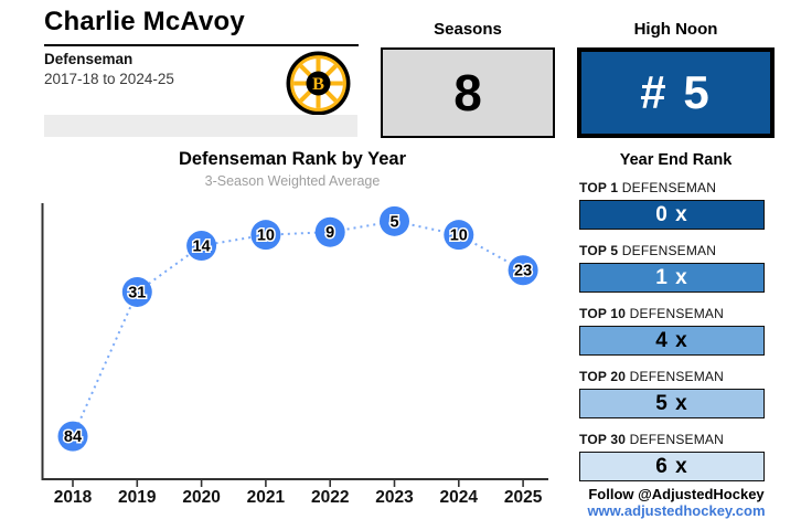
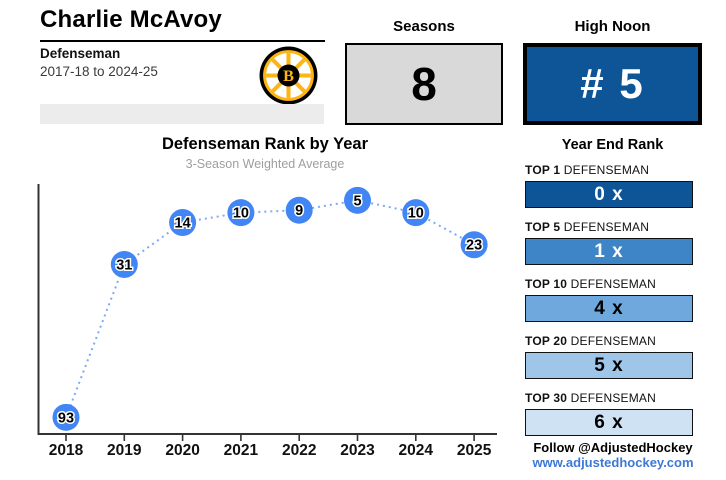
2018: 84 -> 93
